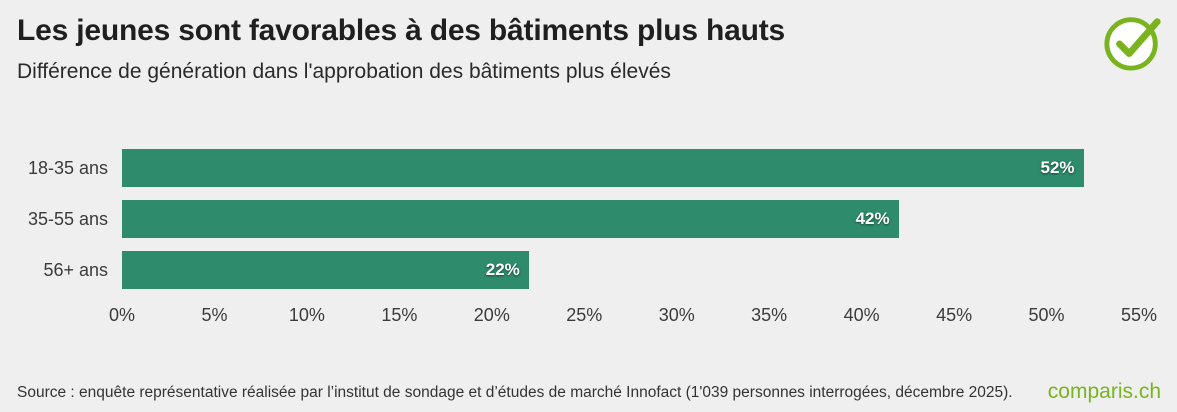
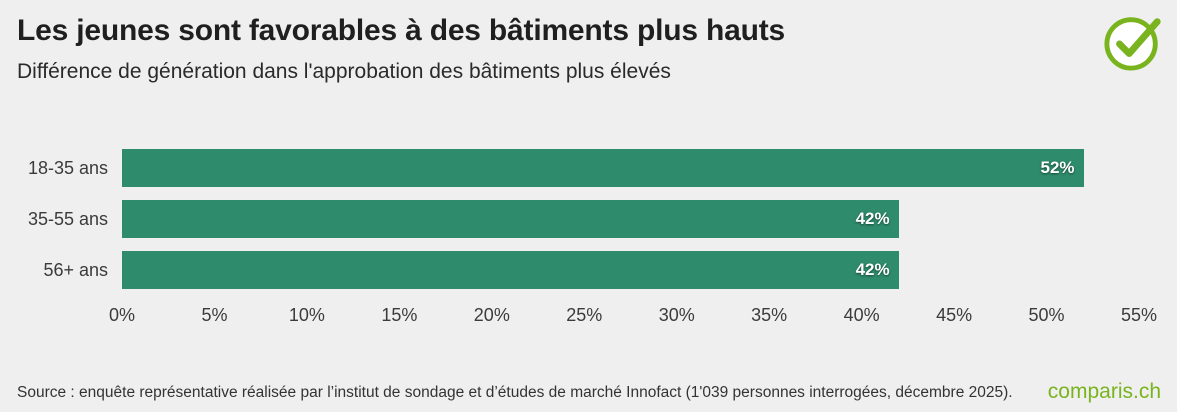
56+ ans: 22% -> 42%
